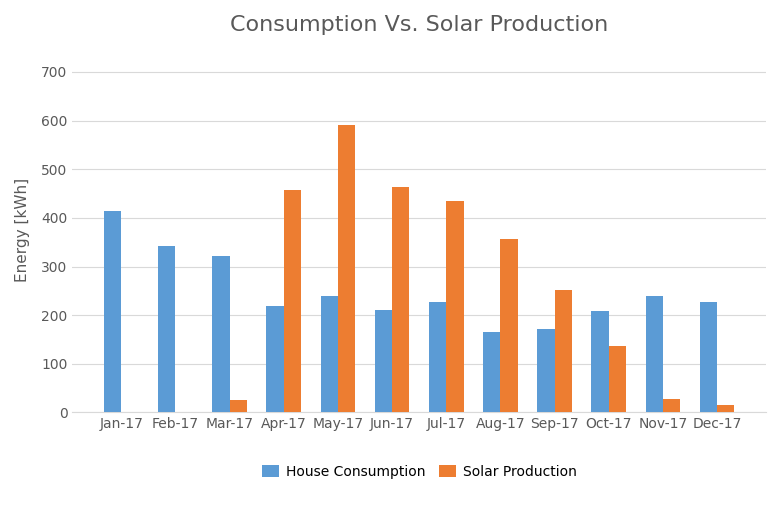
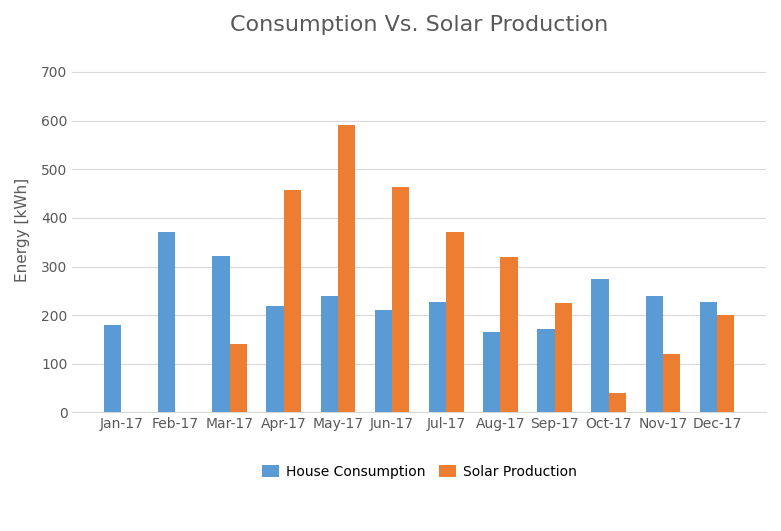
House Consumption/Jan-17: 415 -> 180
House Consumption/Feb-17: 343 -> 370
Solar Production/Mar-17: 25 -> 140
Solar Production/Jul-17: 435 -> 370
Solar Production/Aug-17: 357 -> 320
Solar Production/Sep-17: 252 -> 225
House Consumption/Oct-17: 209 -> 275
Solar Production/Oct-17: 137 -> 40
Solar Production/Nov-17: 27 -> 120
Solar Production/Dec-17: 16 -> 200
